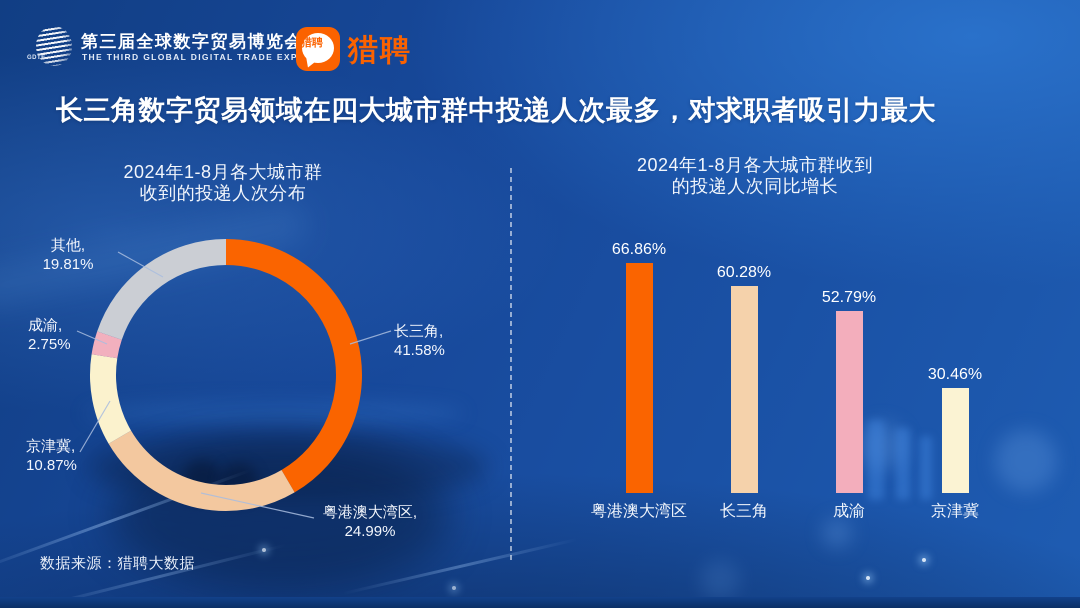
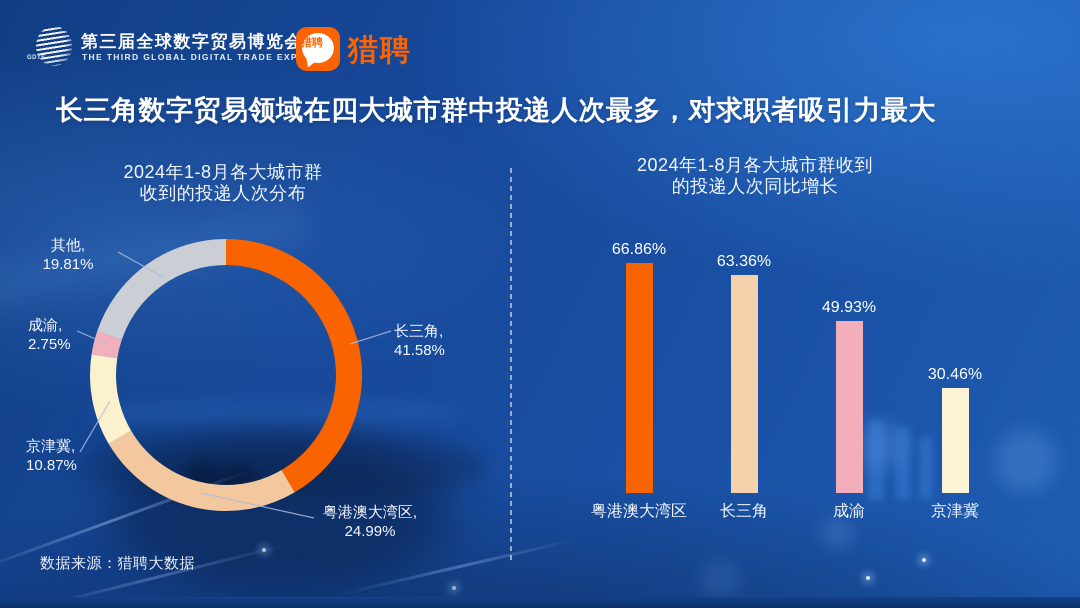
2024年1-8月各大城市群收到的投递人次同比增长/长三角: 60.28% -> 63.36%
2024年1-8月各大城市群收到的投递人次同比增长/成渝: 52.79% -> 49.93%
